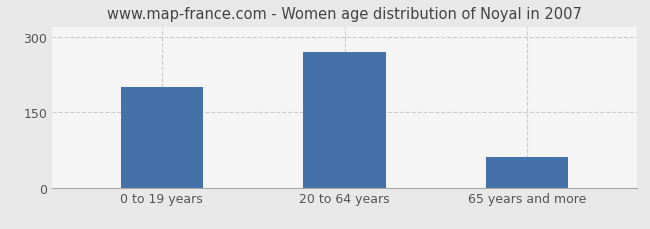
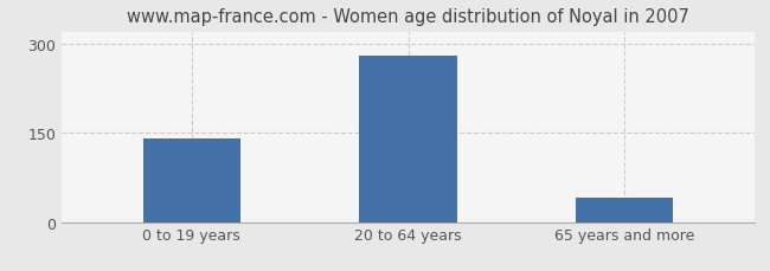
0 to 19 years: 200 -> 140
20 to 64 years: 270 -> 280
65 years and more: 60 -> 40
